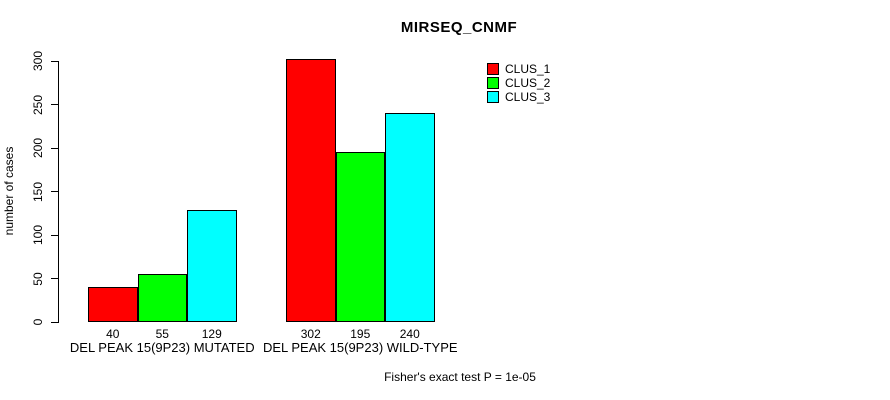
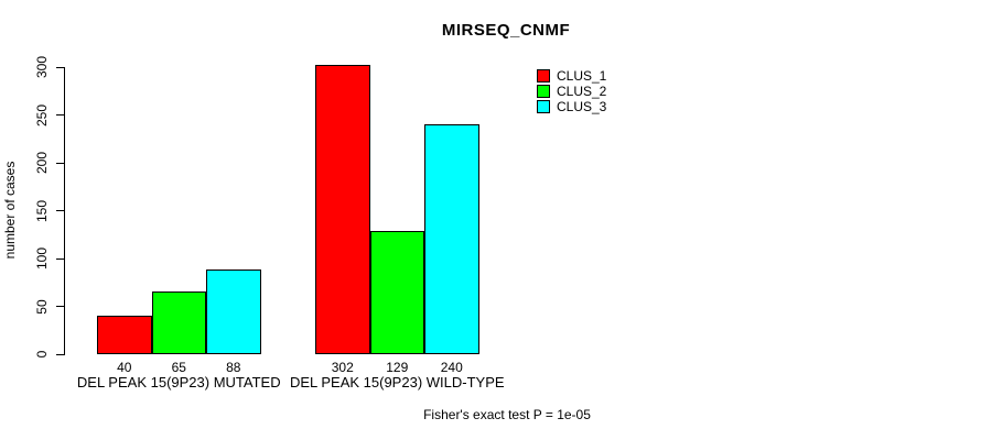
CLUS_2/DEL PEAK 15(9P23) MUTATED: 55 -> 65
CLUS_3/DEL PEAK 15(9P23) MUTATED: 129 -> 88
CLUS_2/DEL PEAK 15(9P23) WILD-TYPE: 195 -> 129
